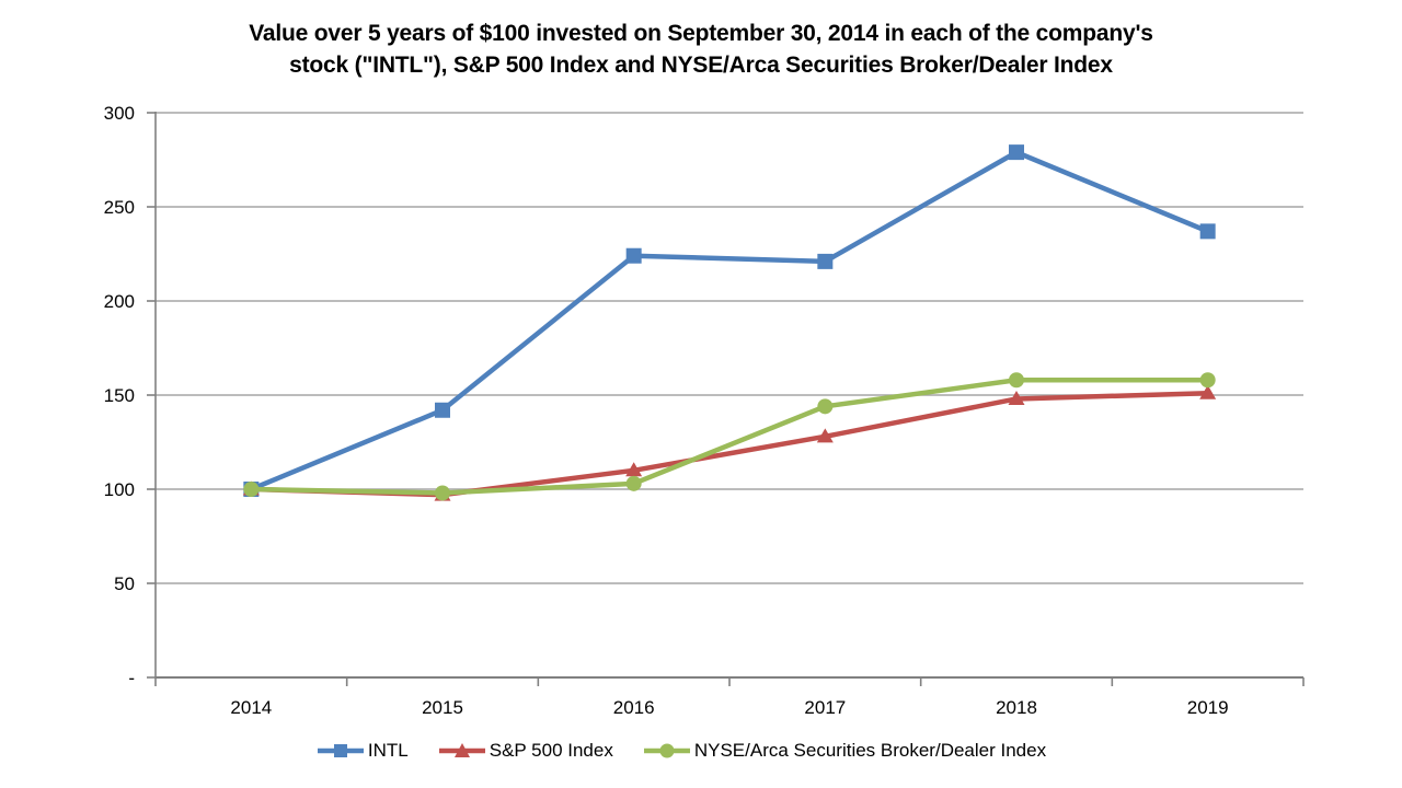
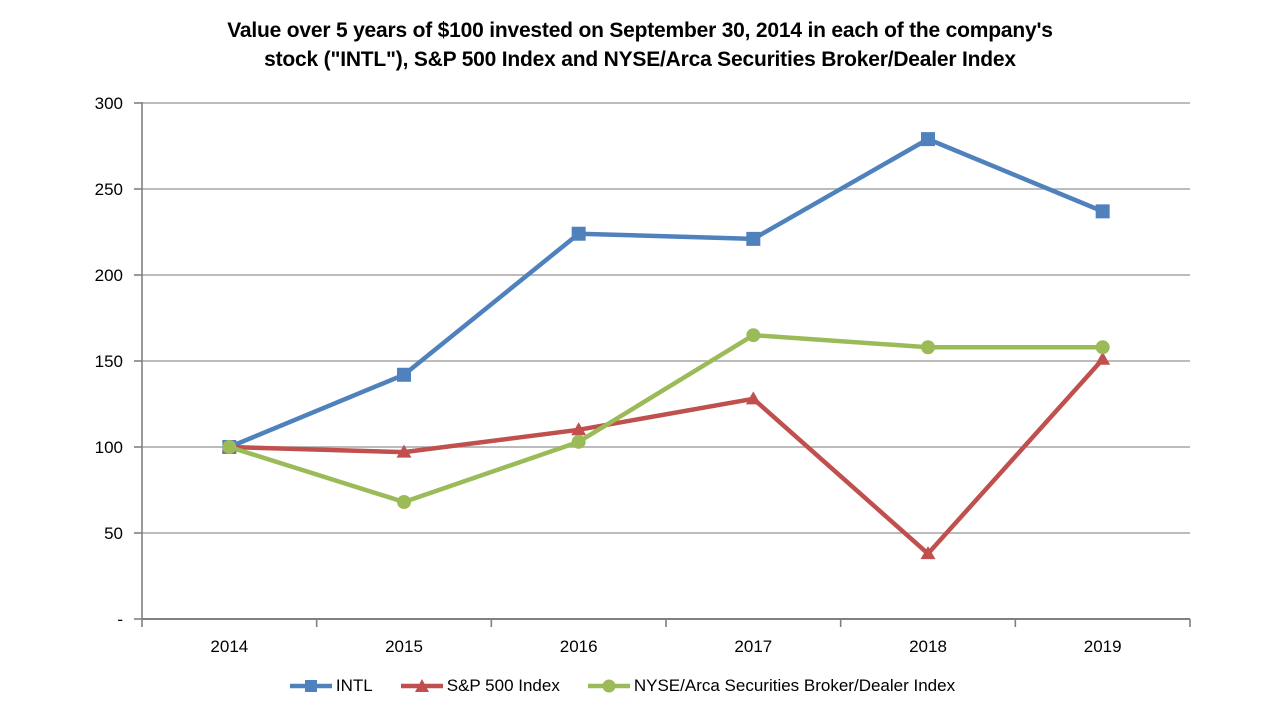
NYSE/Arca Securities Broker/Dealer Index/2015: 98 -> 68
NYSE/Arca Securities Broker/Dealer Index/2017: 144 -> 165
S&P 500 Index/2018: 148 -> 38
